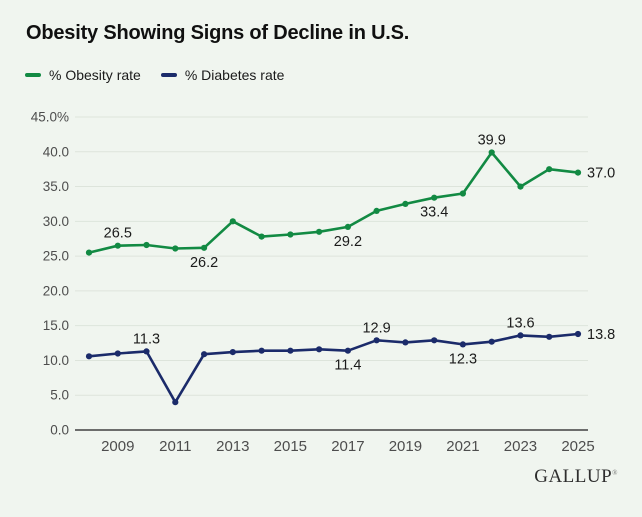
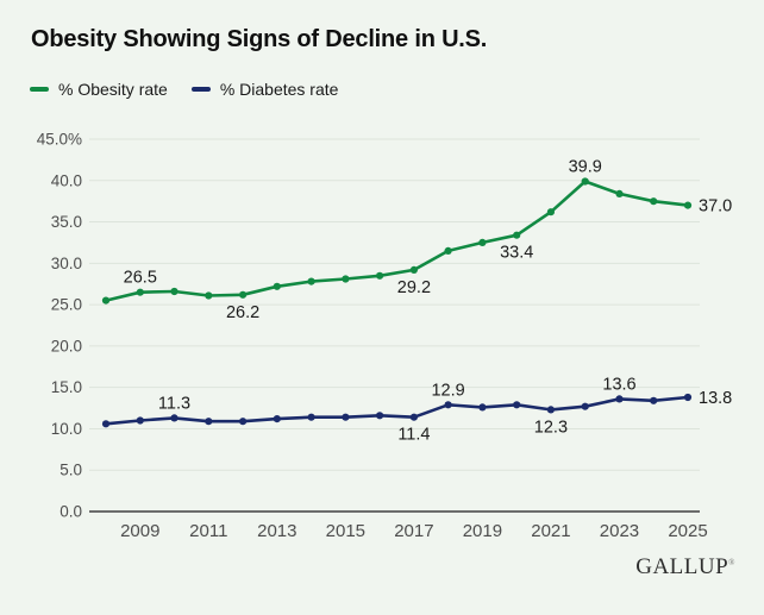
% Diabetes rate/2011: 4% -> 11%
% Obesity rate/2013: 30% -> 27%
% Obesity rate/2021: 34% -> 36%
% Obesity rate/2023: 35% -> 38%
